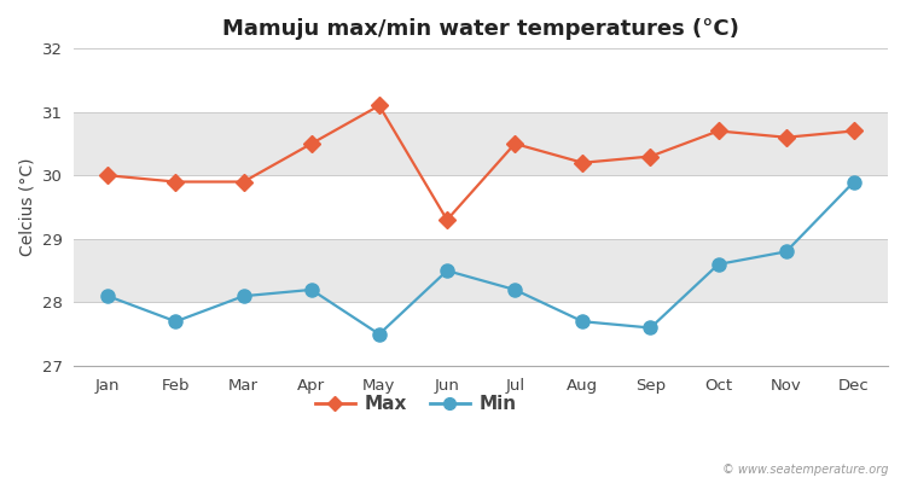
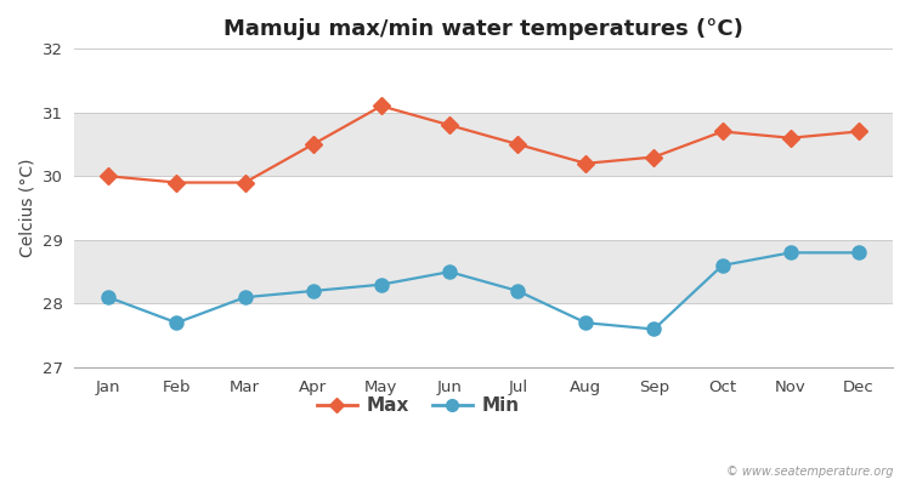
Min/May: 27.5 -> 28.3
Max/Jun: 29.3 -> 30.8
Min/Dec: 29.9 -> 28.8
